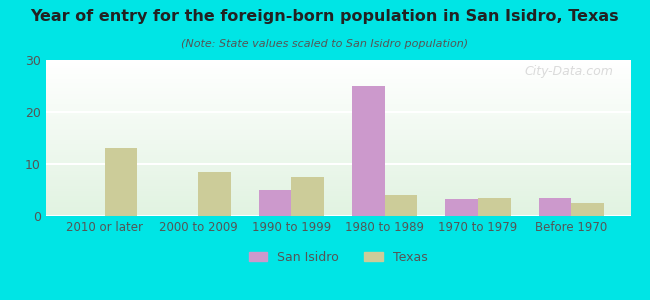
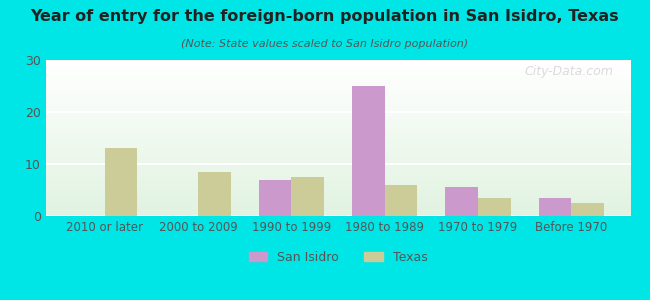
San Isidro/1990 to 1999: 5.0 -> 7.0
Texas/1980 to 1989: 4.0 -> 6.0
San Isidro/1970 to 1979: 3.2 -> 5.5
